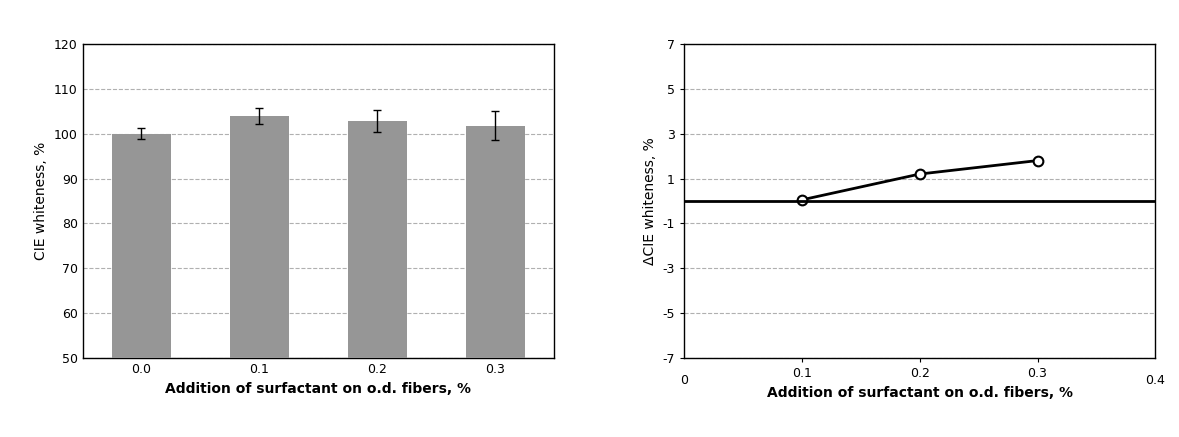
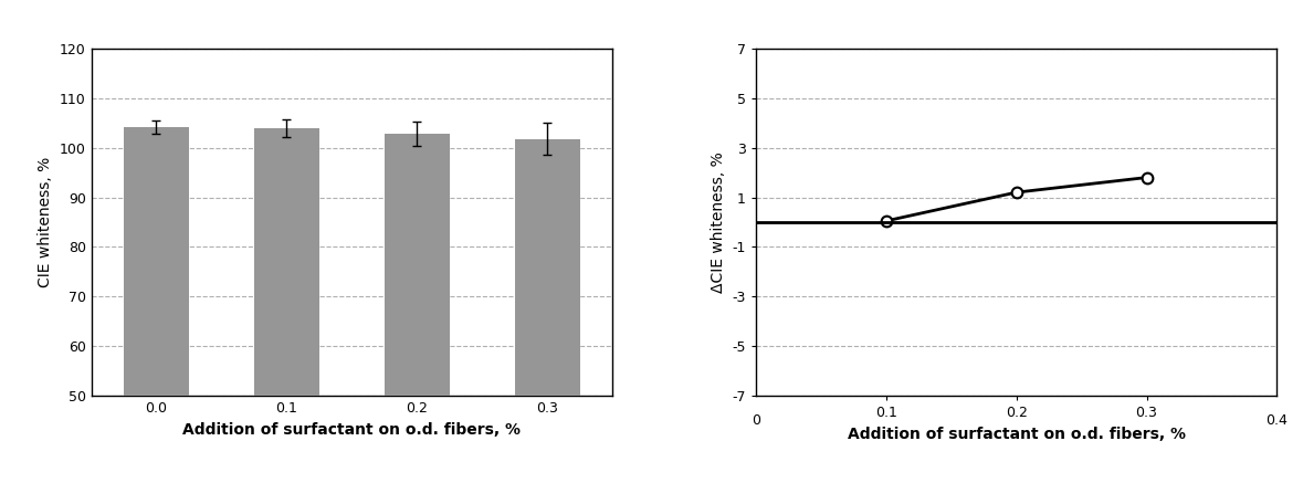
0.0: 100.0 -> 104.2
